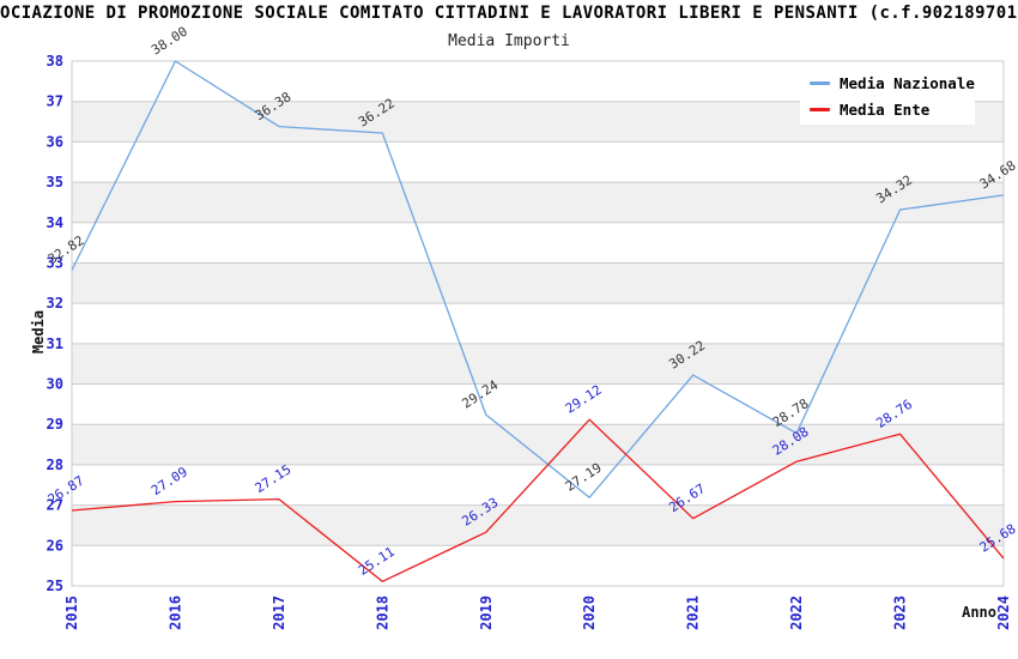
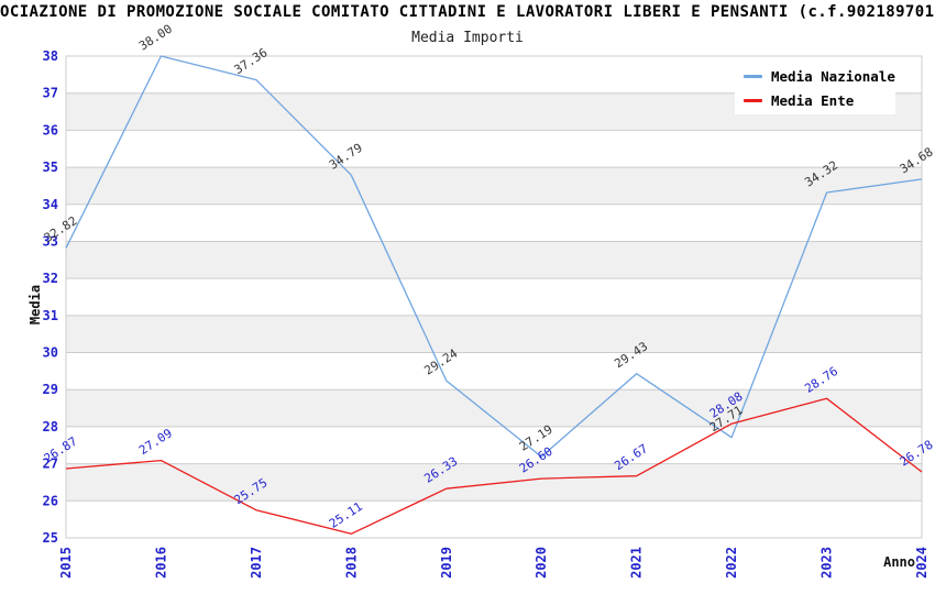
Media Nazionale/2017: 36.38 -> 37.36
Media Ente/2017: 27.15 -> 25.75
Media Nazionale/2018: 36.22 -> 34.79
Media Ente/2020: 29.12 -> 26.60
Media Nazionale/2021: 30.22 -> 29.43
Media Nazionale/2022: 28.78 -> 27.71
Media Ente/2024: 25.68 -> 26.78
